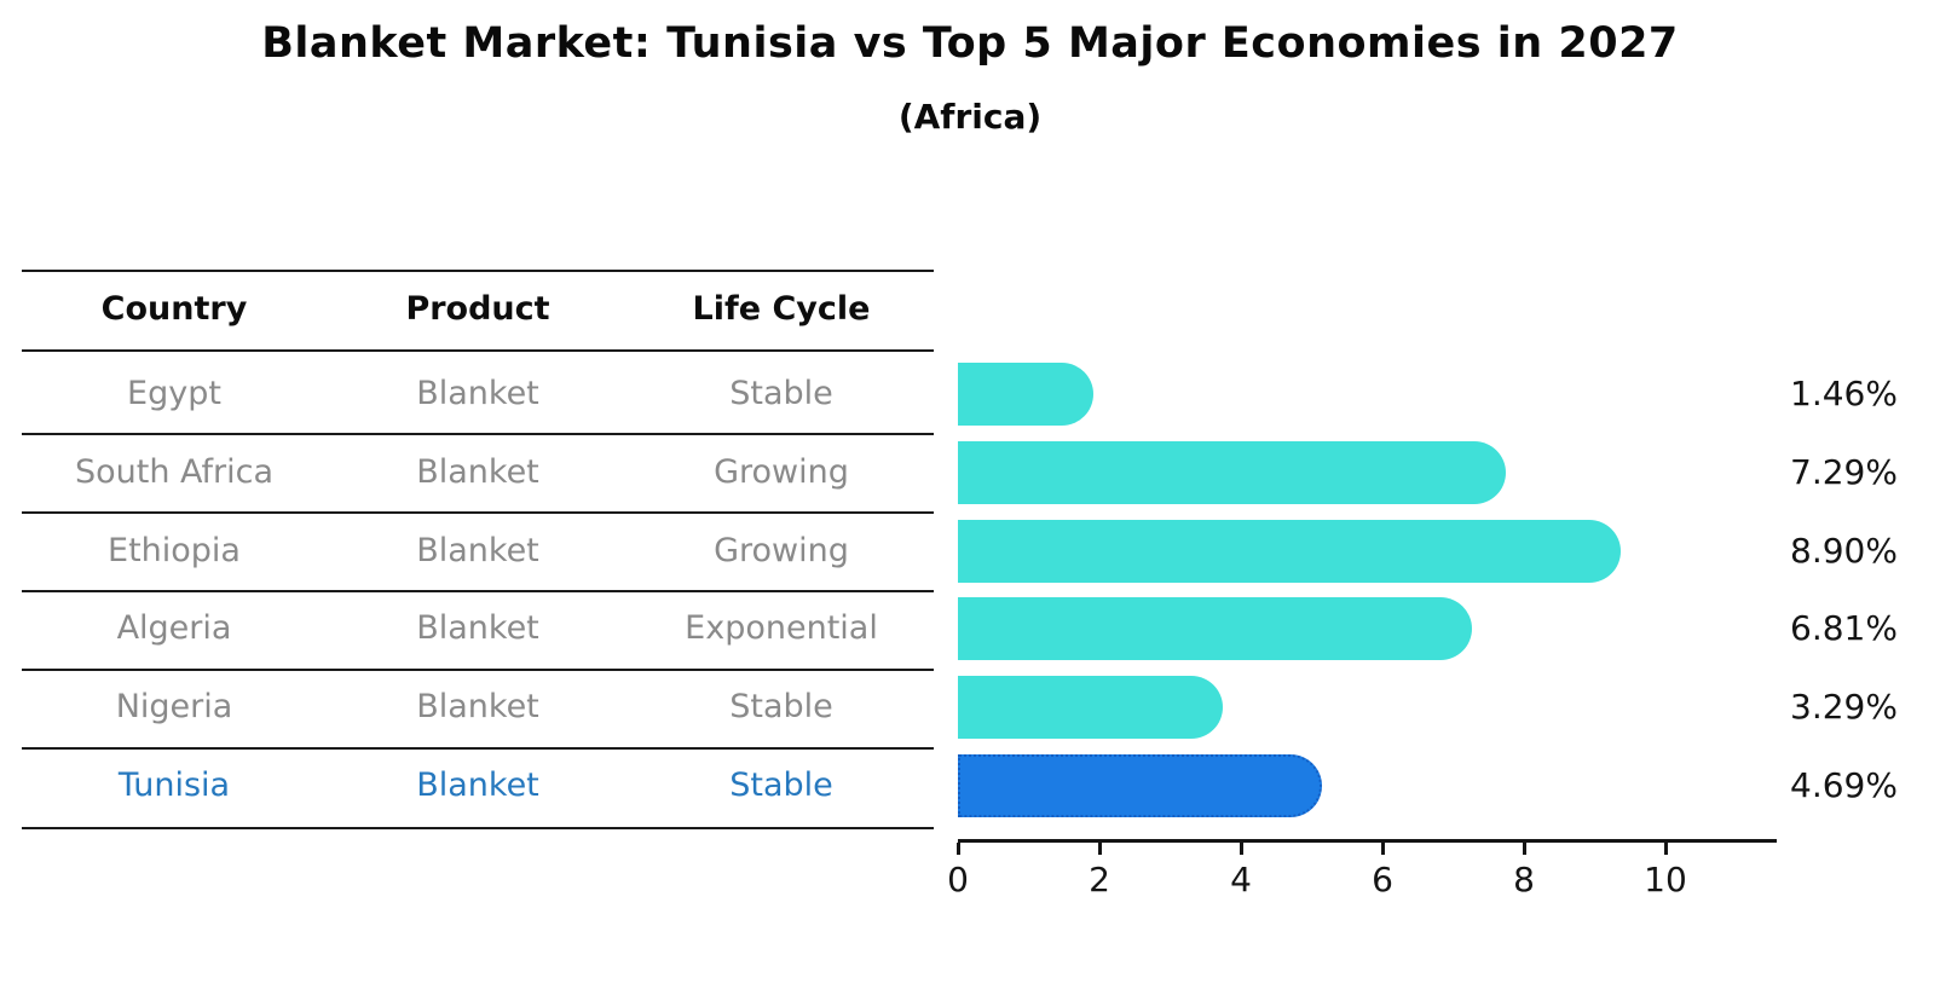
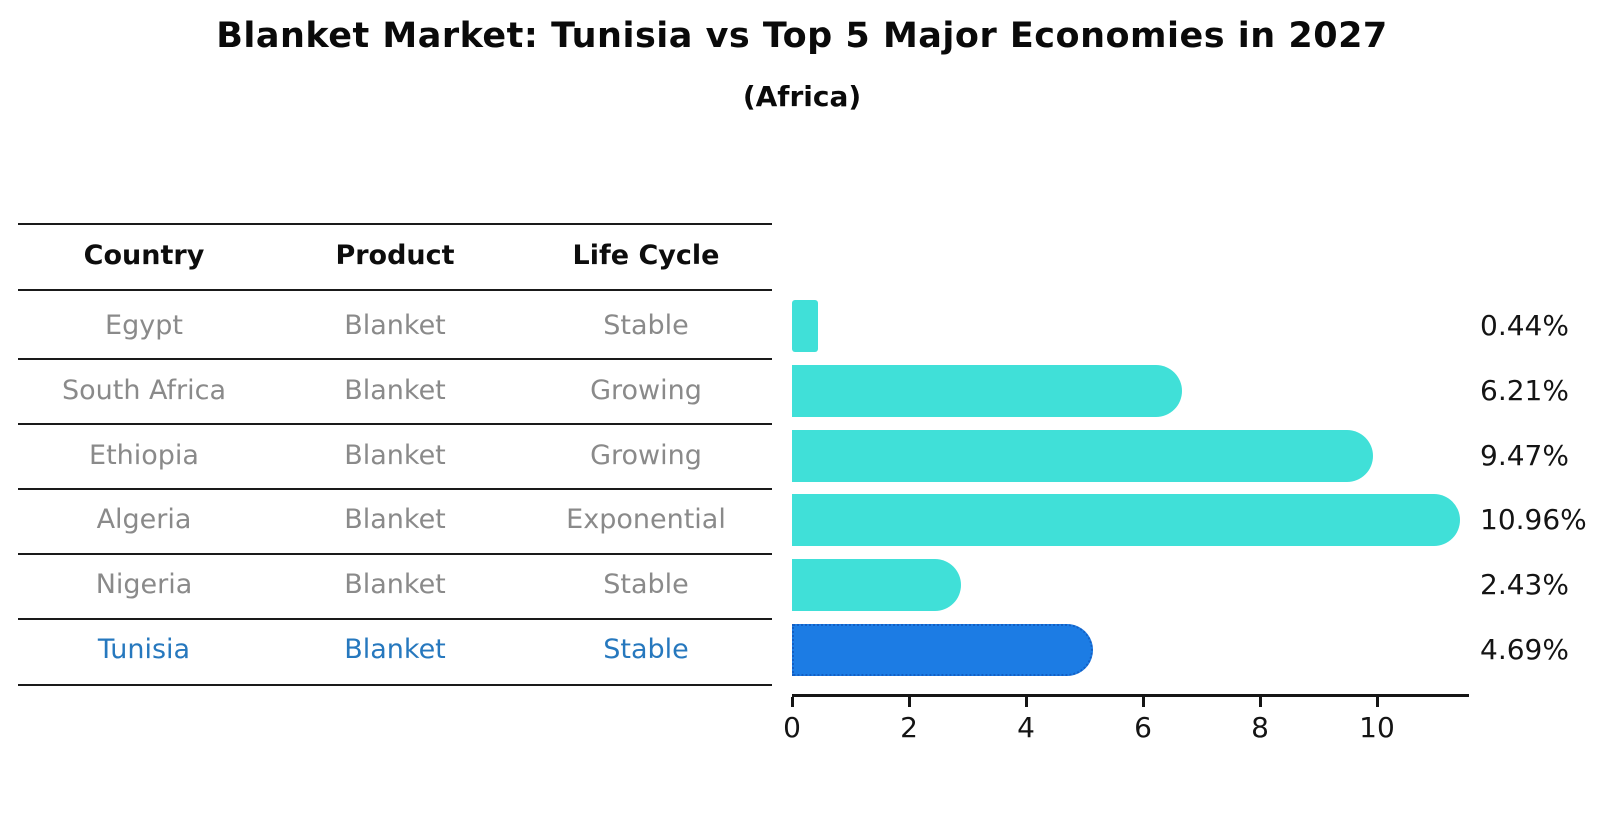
Egypt: 1.46% -> 0.44%
South Africa: 7.29% -> 6.21%
Ethiopia: 8.90% -> 9.47%
Algeria: 6.81% -> 10.96%
Nigeria: 3.29% -> 2.43%
